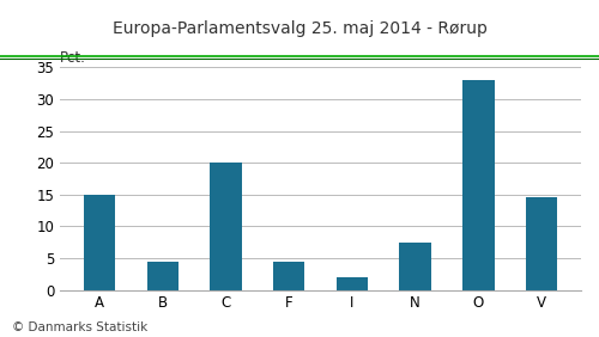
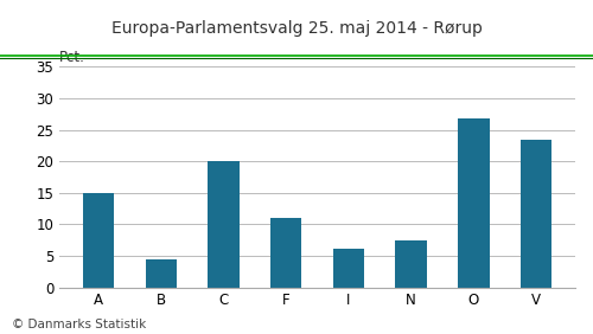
F: 4.5 -> 11.0
I: 2.0 -> 6.2
O: 33.0 -> 26.8
V: 14.5 -> 23.4
